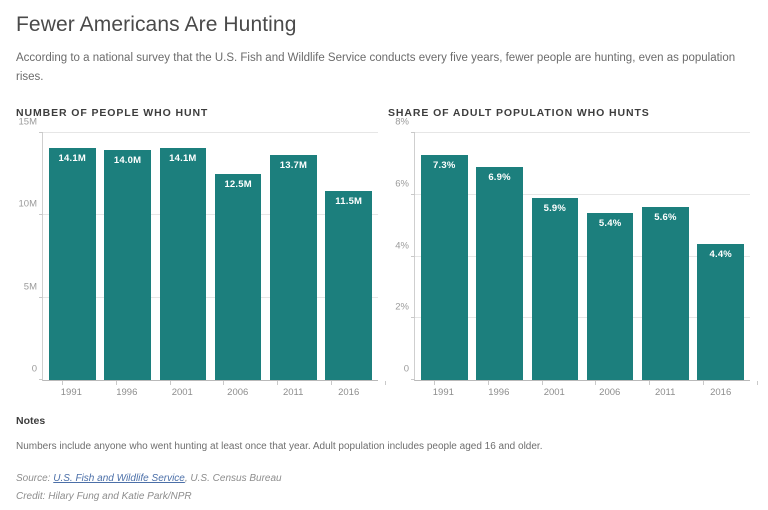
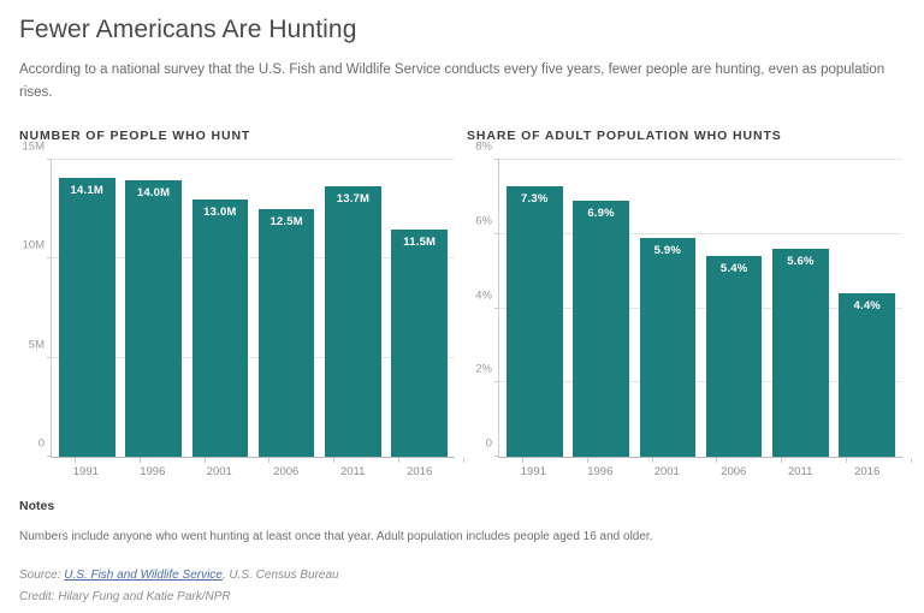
NUMBER OF PEOPLE WHO HUNT/2001: 14.1M -> 13.0M
